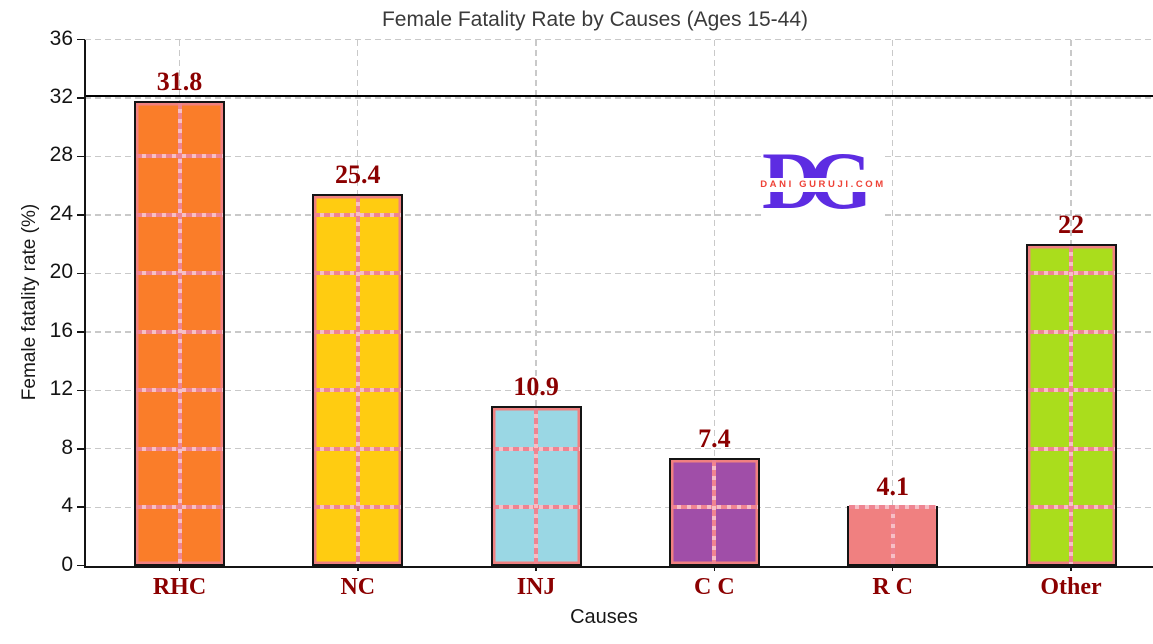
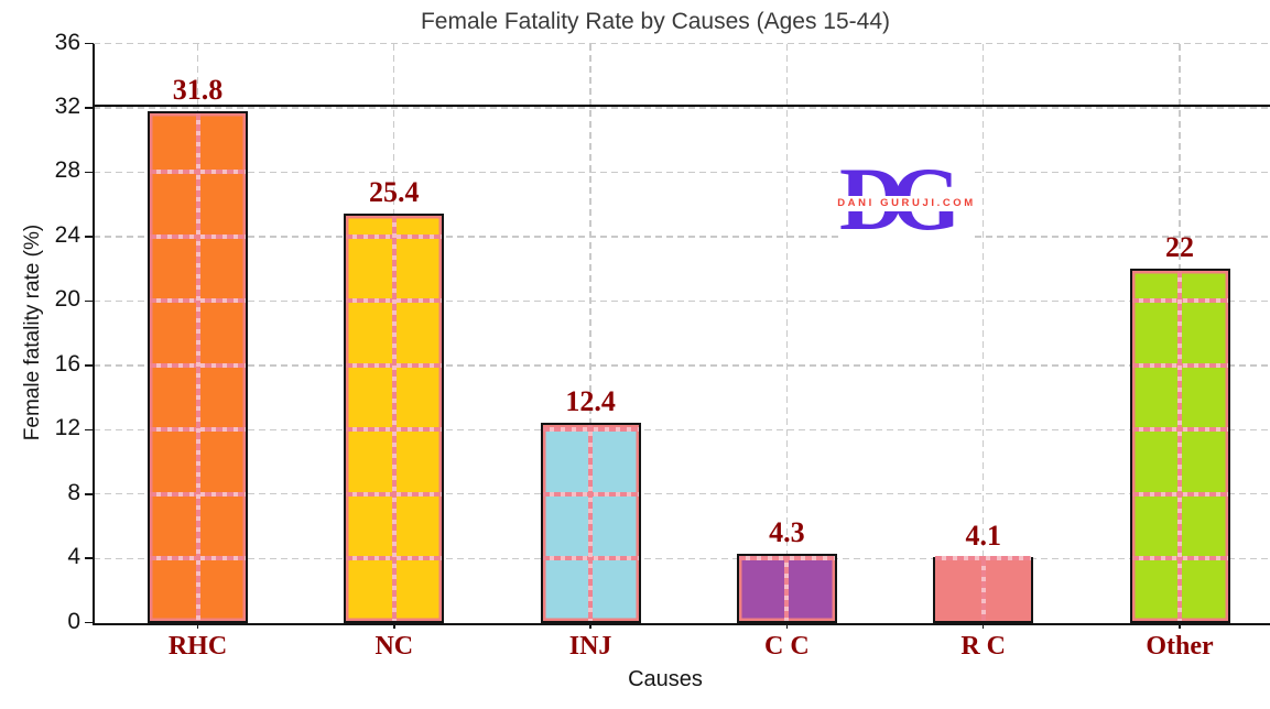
INJ: 10.9 -> 12.4
C C: 7.4 -> 4.3
